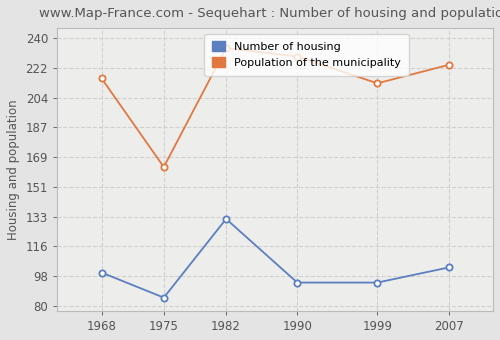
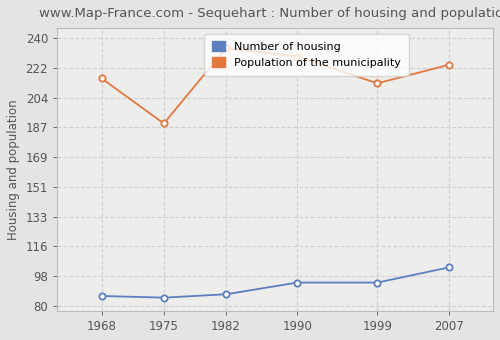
Number of housing/1968: 100 -> 86
Population of the municipality/1975: 163 -> 189
Number of housing/1982: 132 -> 87
